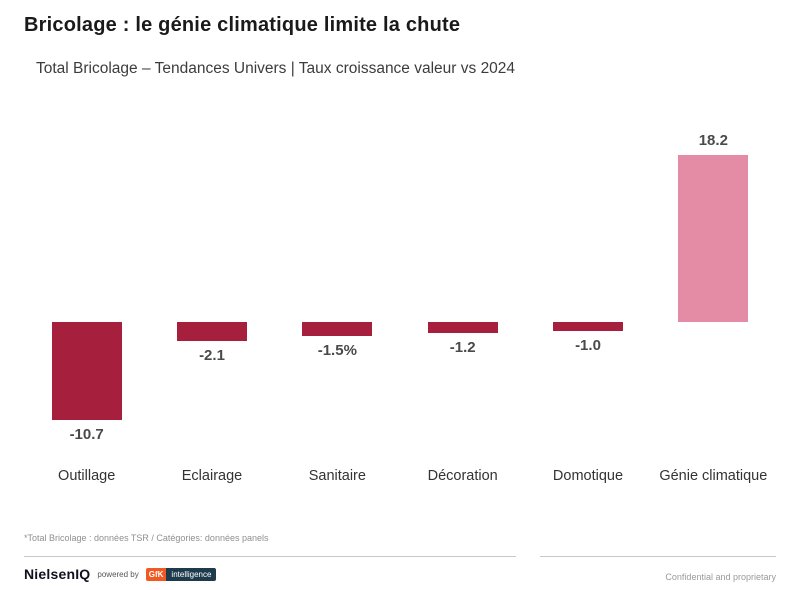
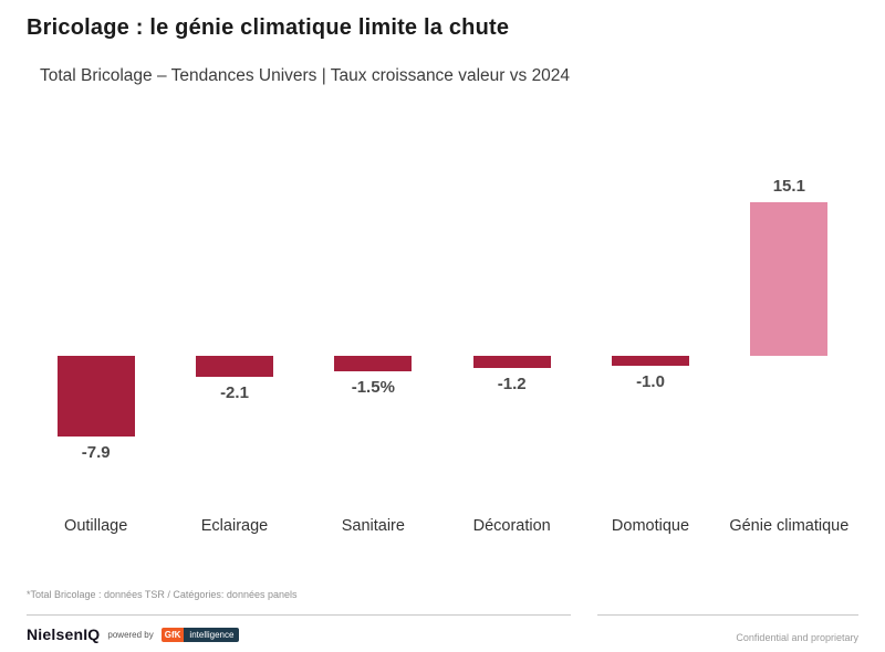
Outillage: -10.7 -> -7.9
Génie climatique: 18.2 -> 15.1
